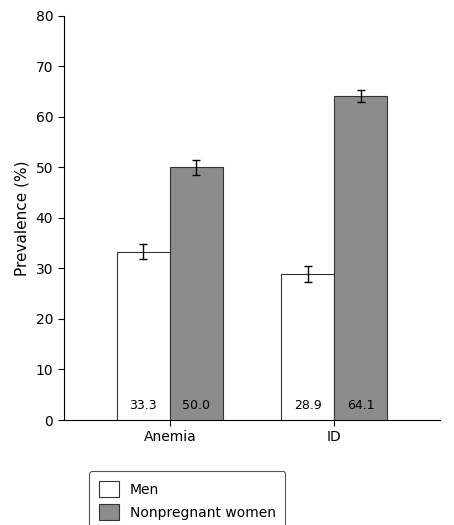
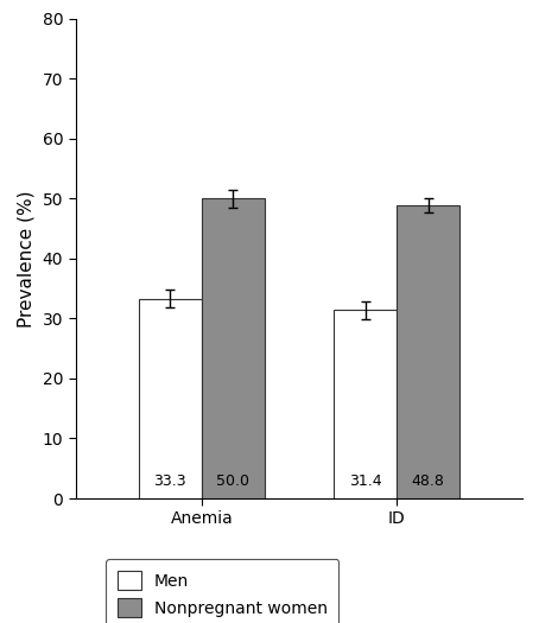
Men/ID: 28.9 -> 31.4
Nonpregnant women/ID: 64.1 -> 48.8
